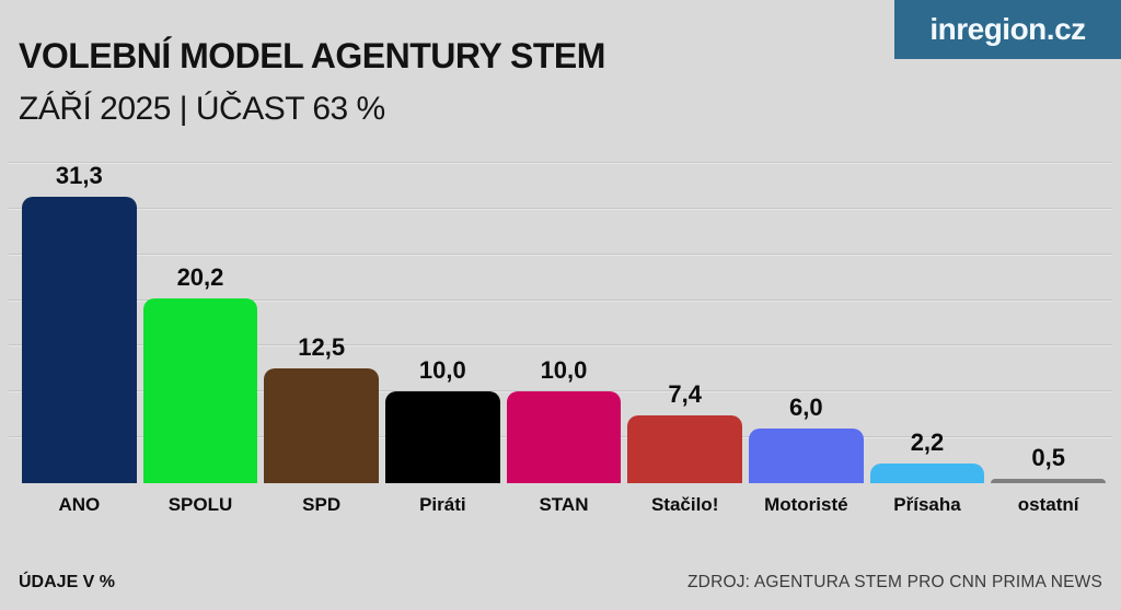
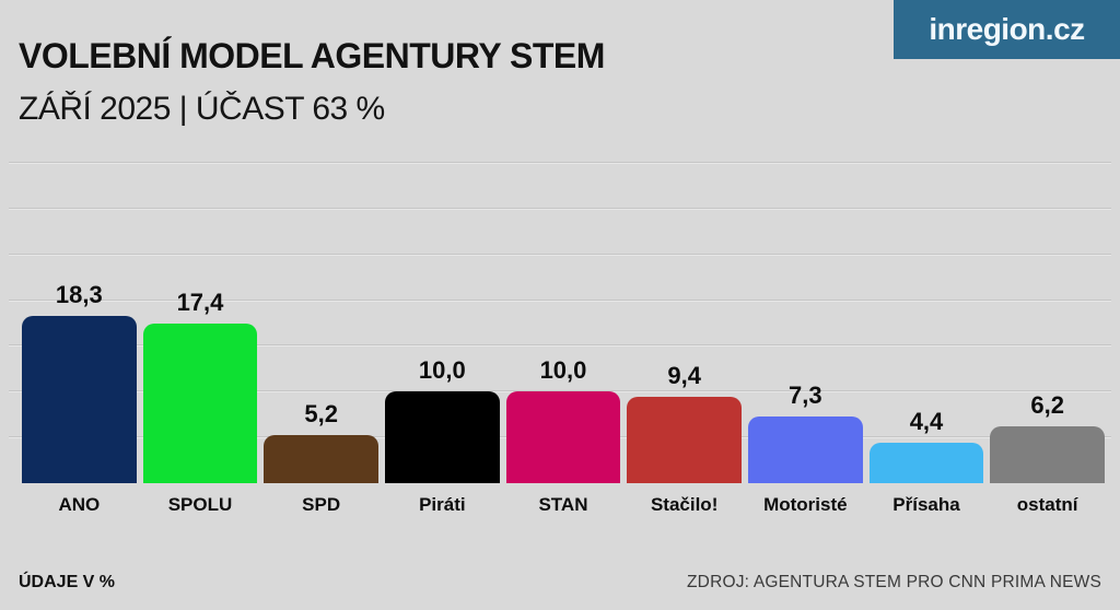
ANO: 31,3 -> 18,3
SPOLU: 20,2 -> 17,4
SPD: 12,5 -> 5,2
Stačilo!: 7,4 -> 9,4
Motoristé: 6,0 -> 7,3
Přísaha: 2,2 -> 4,4
ostatní: 0,5 -> 6,2
